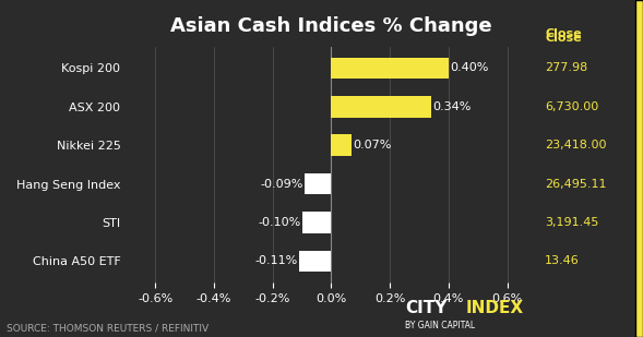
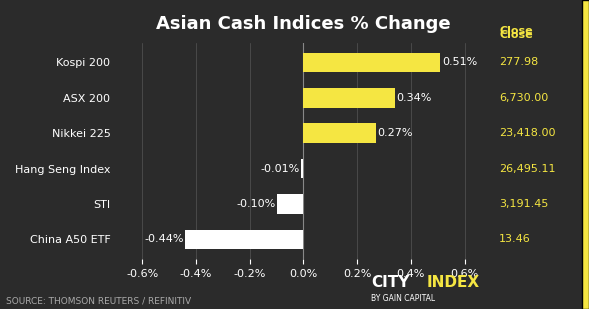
Kospi 200: 0.40% -> 0.51%
Nikkei 225: 0.07% -> 0.27%
Hang Seng Index: -0.09% -> -0.01%
China A50 ETF: -0.11% -> -0.44%
